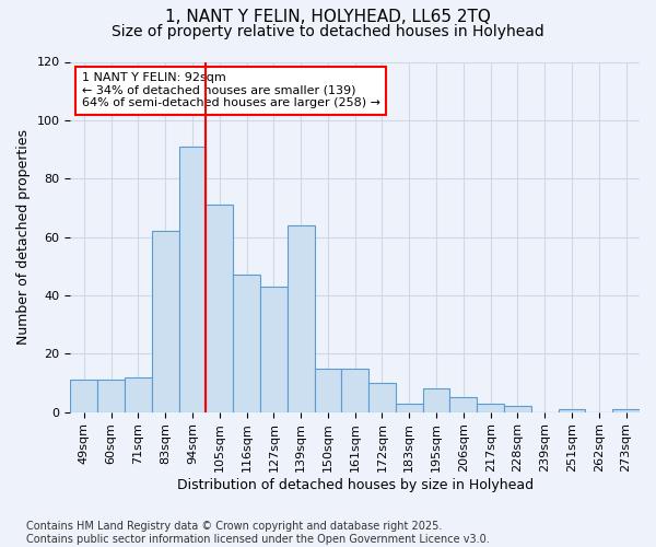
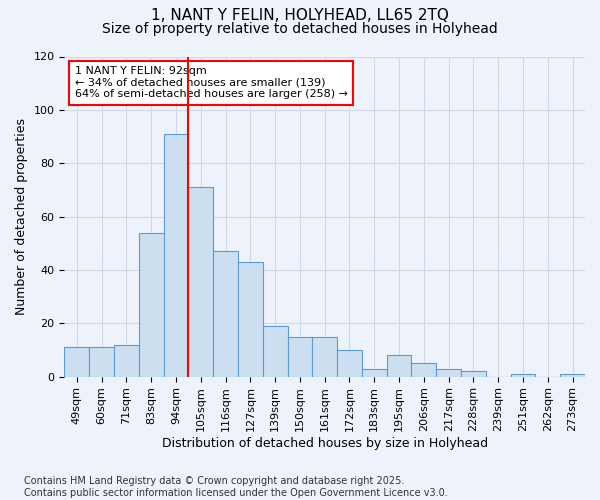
83sqm: 62 -> 54
139sqm: 64 -> 19
